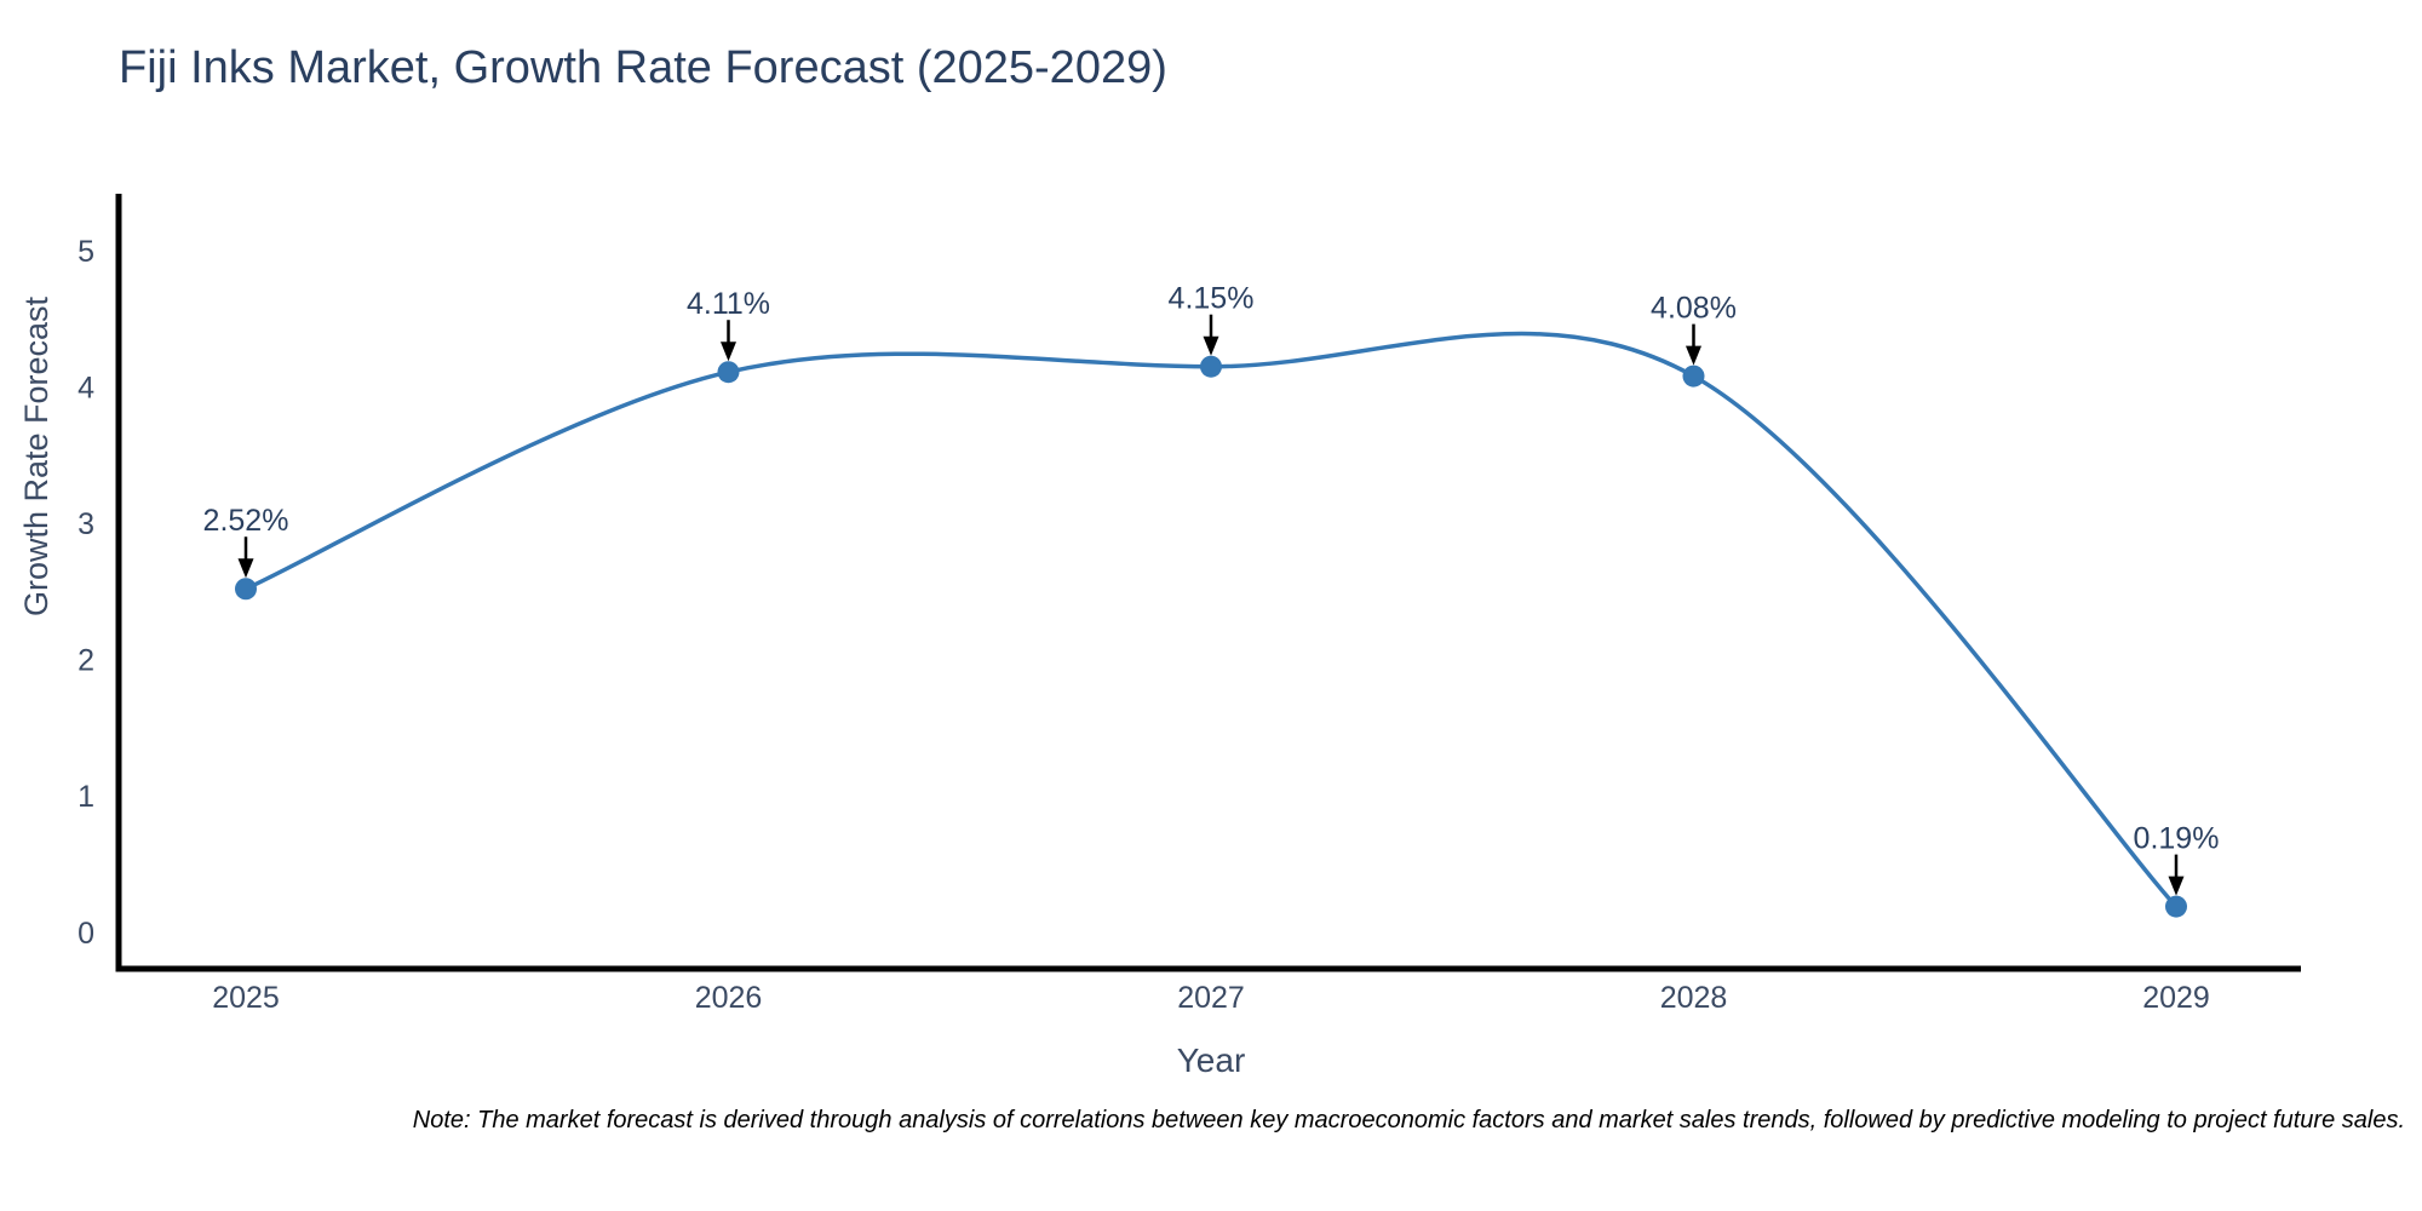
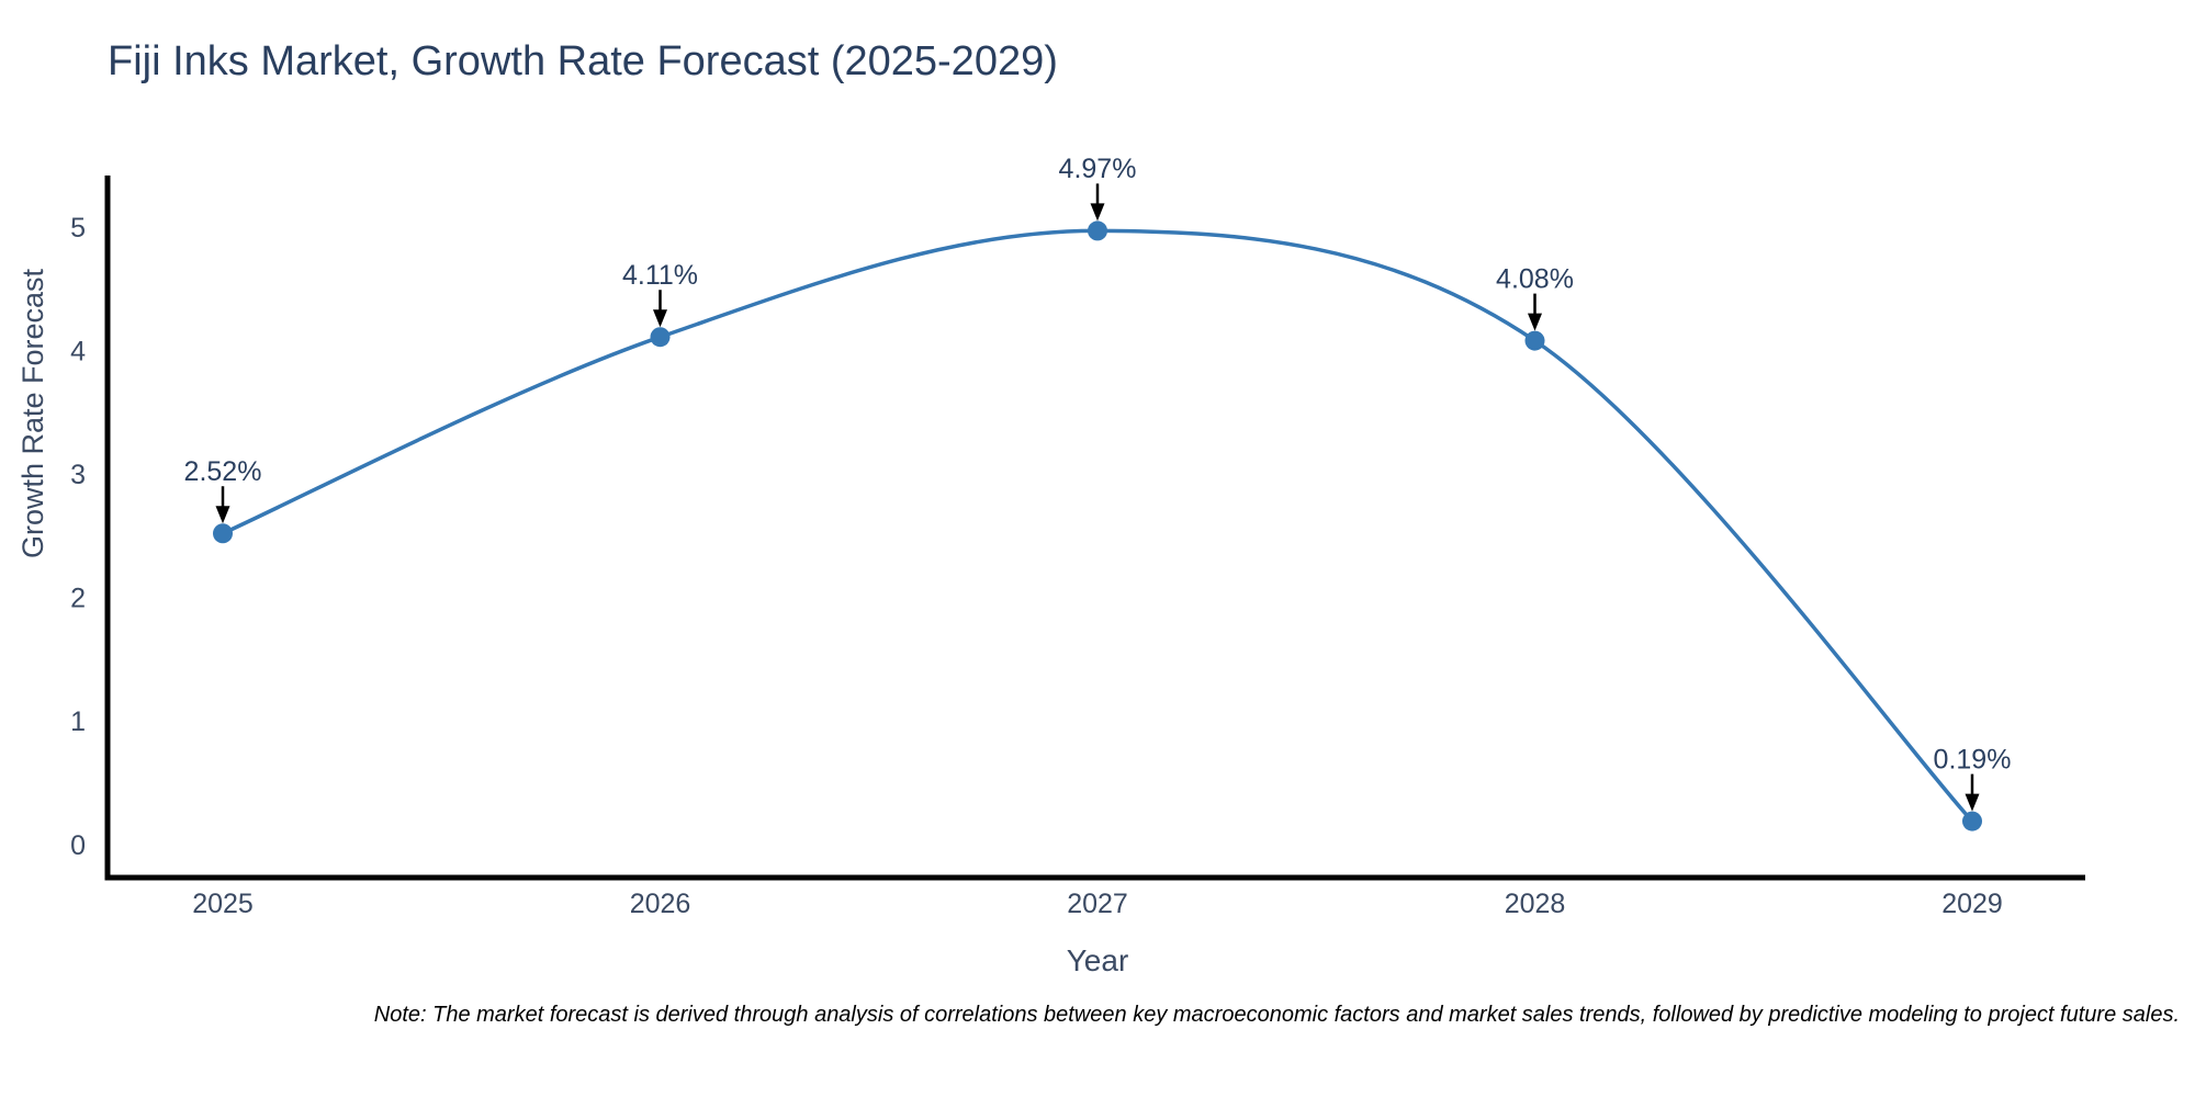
2027: 4.15% -> 4.97%
